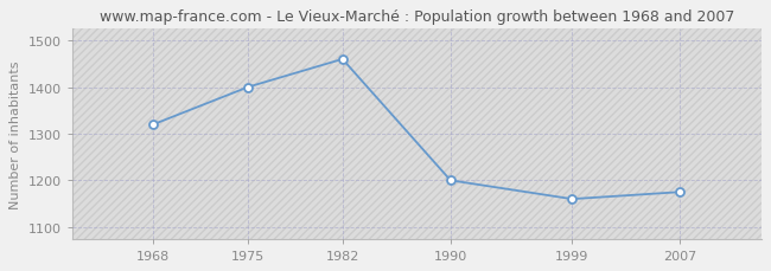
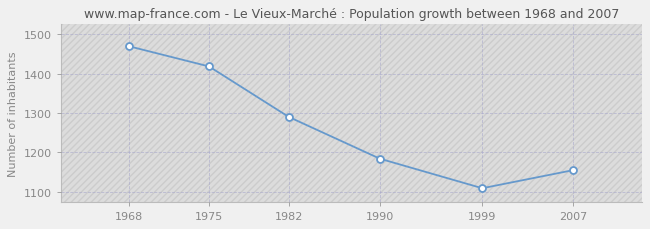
1968: 1320 -> 1469
1975: 1400 -> 1418
1982: 1460 -> 1290
1990: 1200 -> 1184
1999: 1160 -> 1109
2007: 1175 -> 1155
